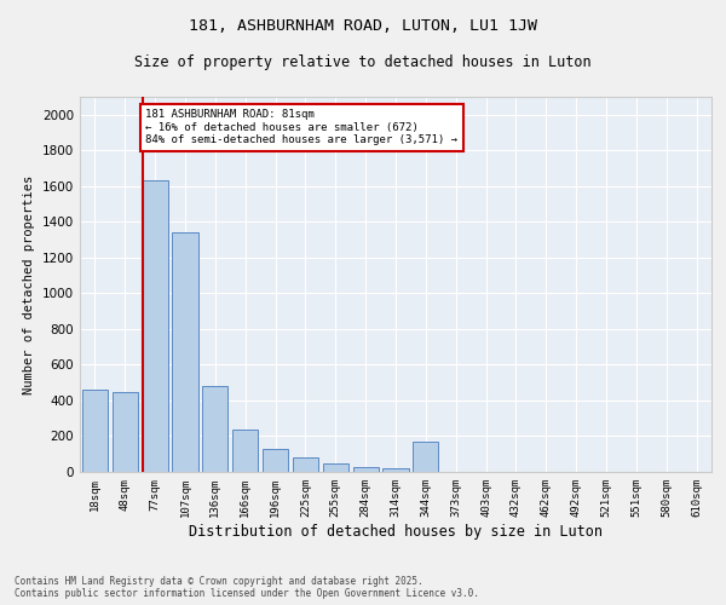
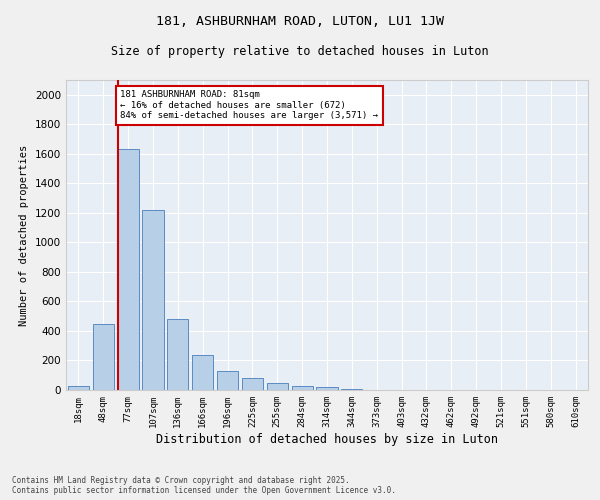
18sqm: 460 -> 30
107sqm: 1340 -> 1220
344sqm: 170 -> 0
